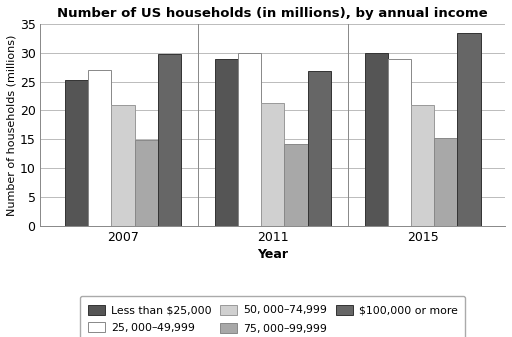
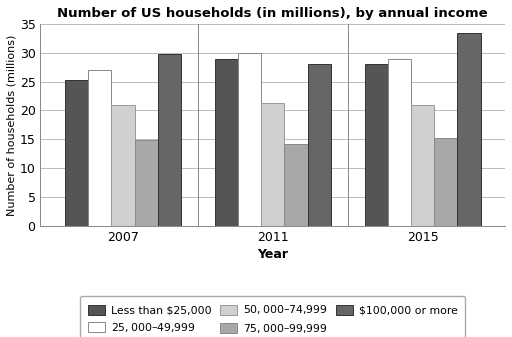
$100,000 or more/2011: 26.8 -> 28.0
Less than $25,000/2015: 30.0 -> 28.1
